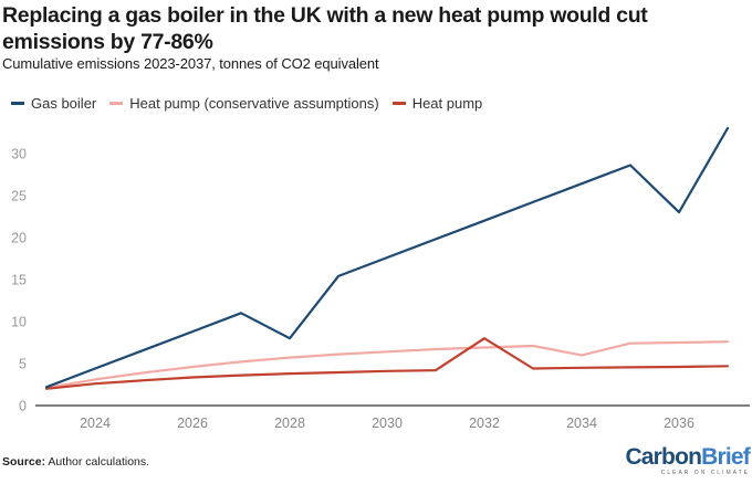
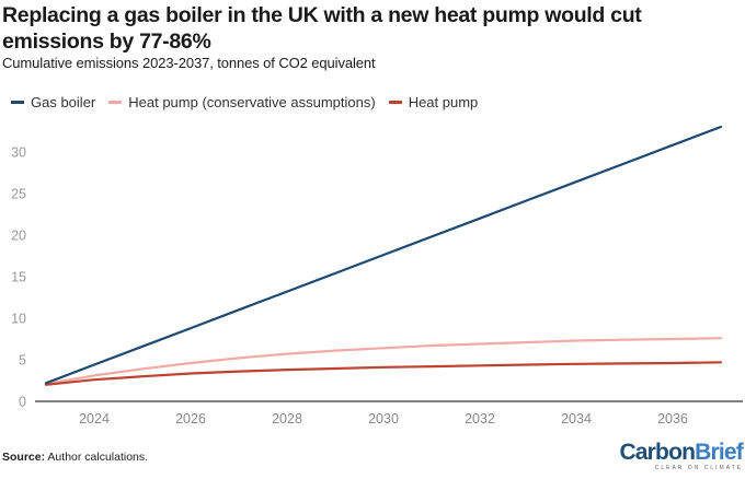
Gas boiler/2028: 8 -> 13
Heat pump/2032: 8 -> 4
Heat pump (conservative assumptions)/2034: 6 -> 7
Gas boiler/2036: 23 -> 31
